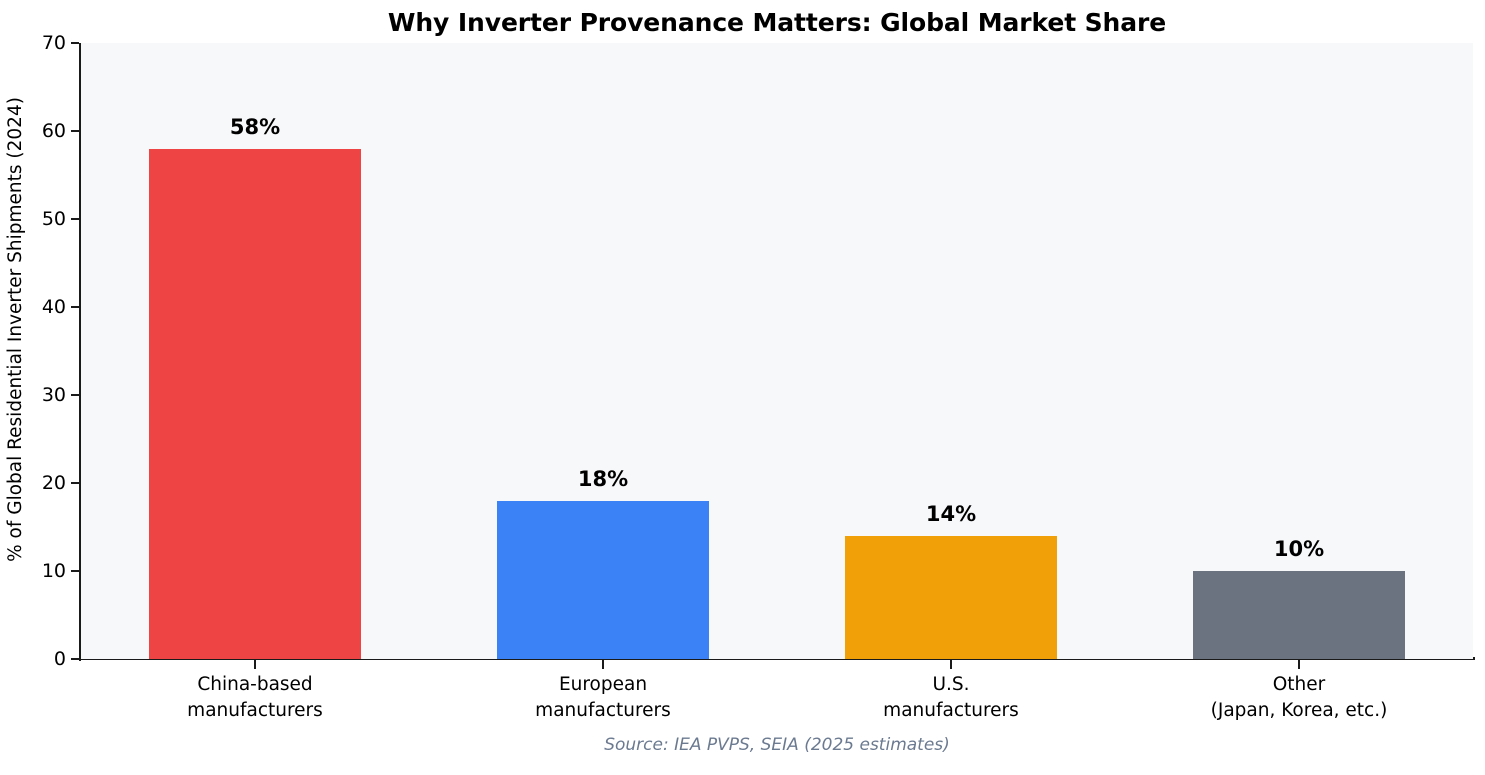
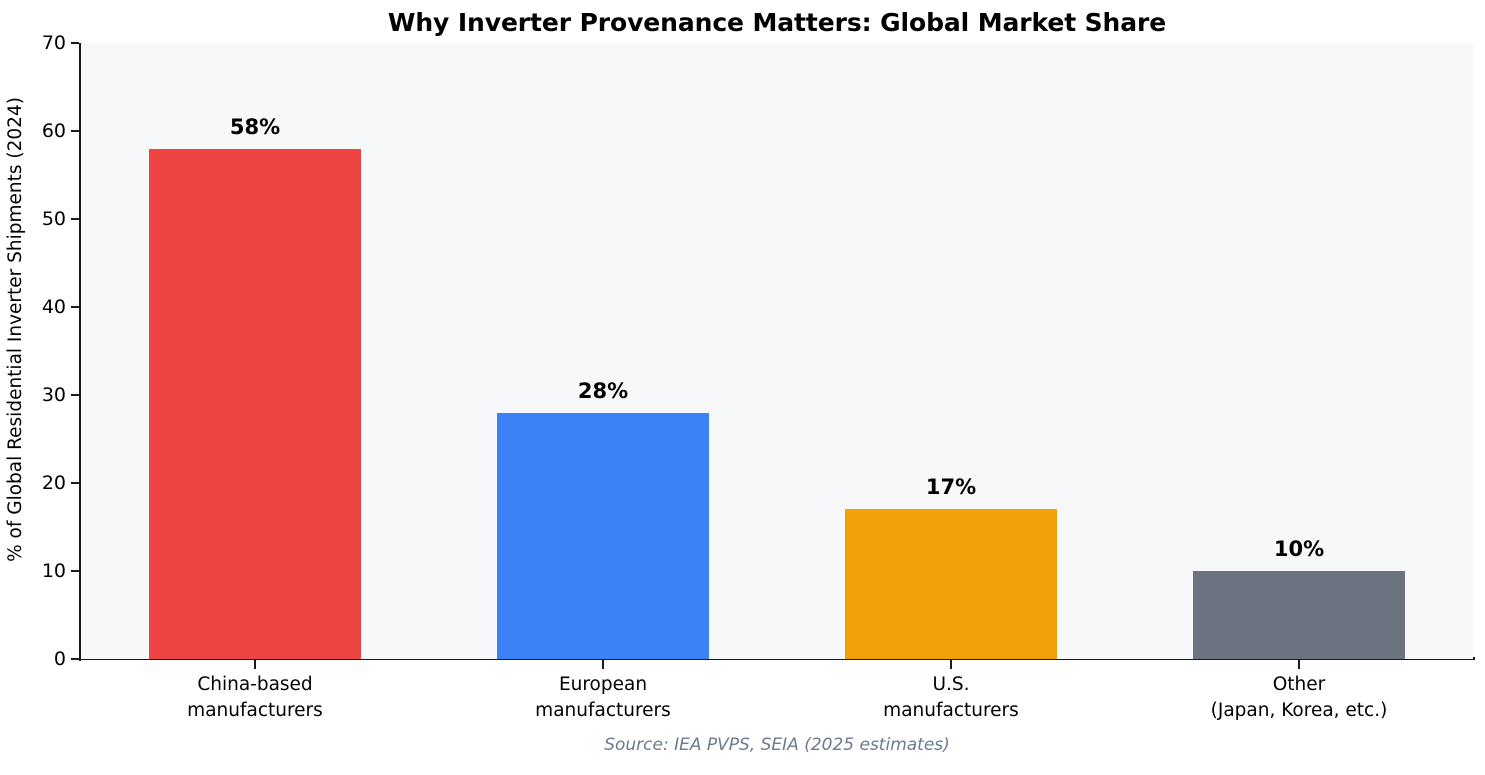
European manufacturers: 18% -> 28%
U.S. manufacturers: 14% -> 17%
